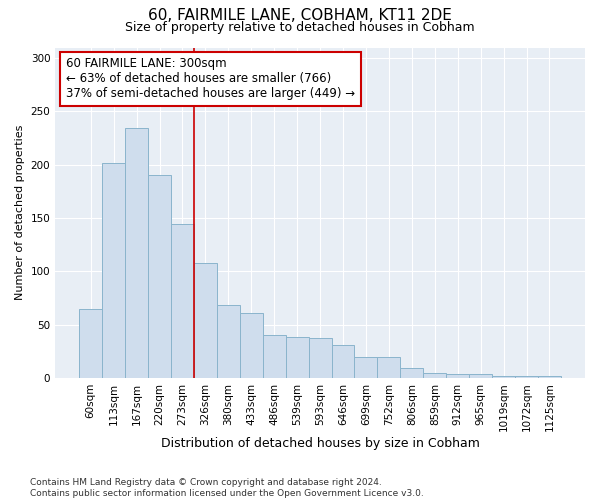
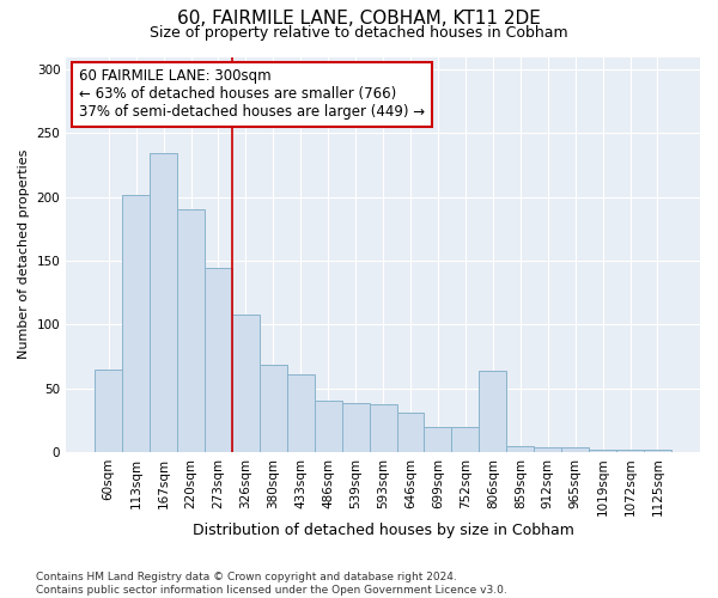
806sqm: 9 -> 64
